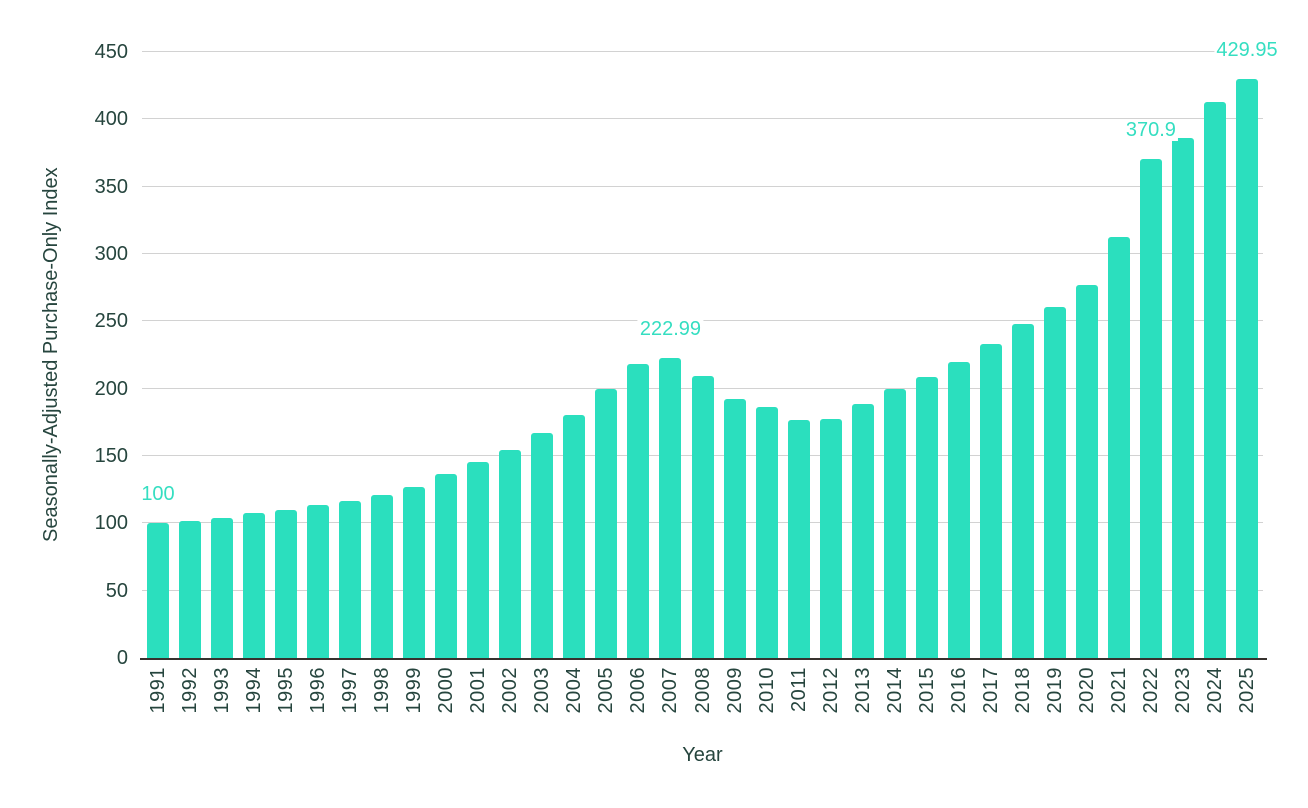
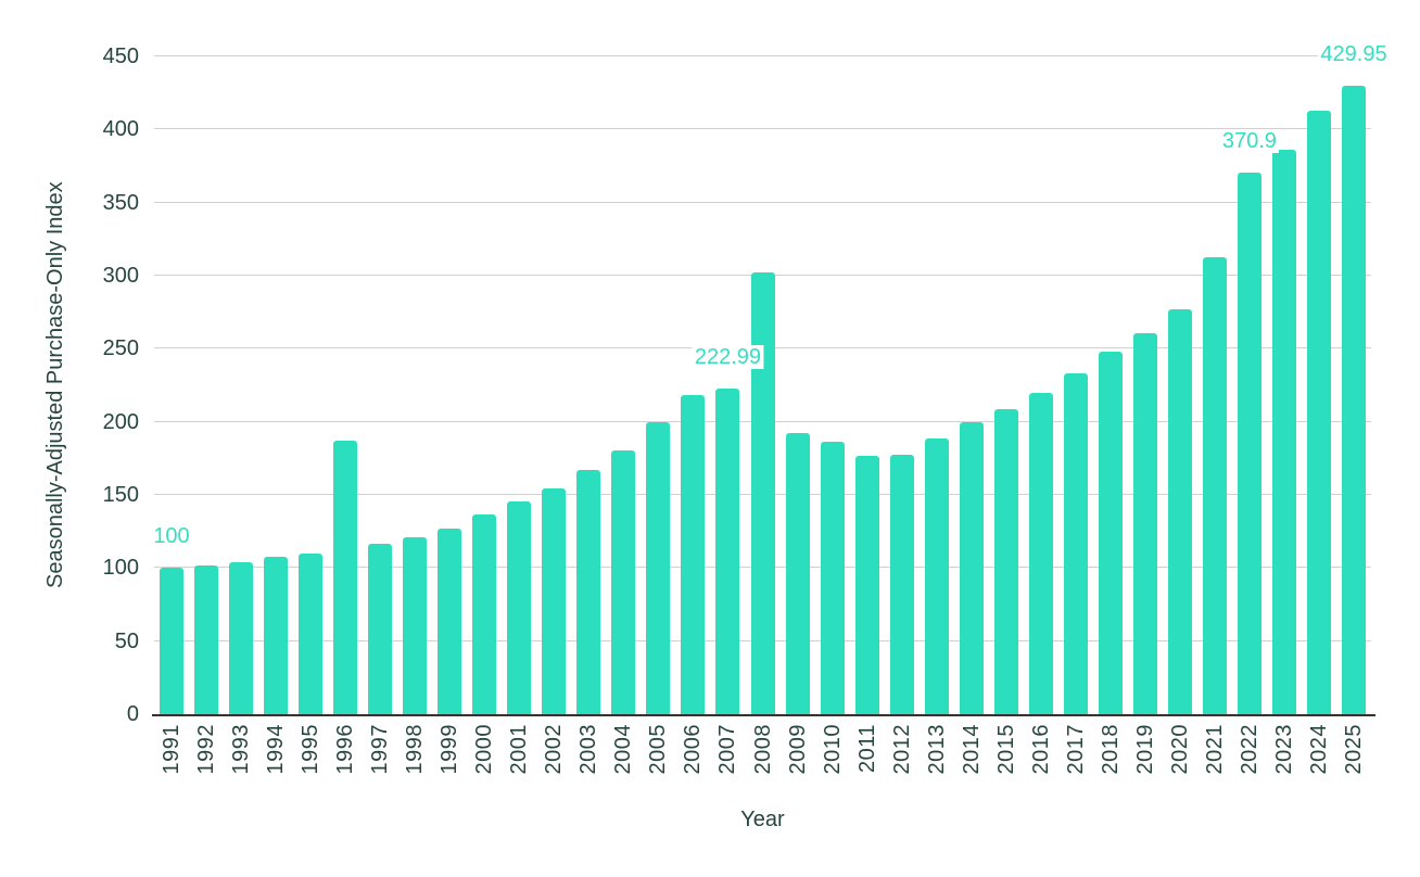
1996: 113 -> 187
2008: 210 -> 302
